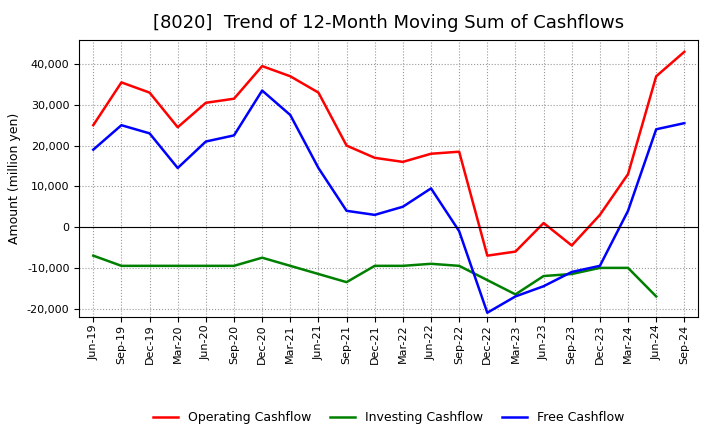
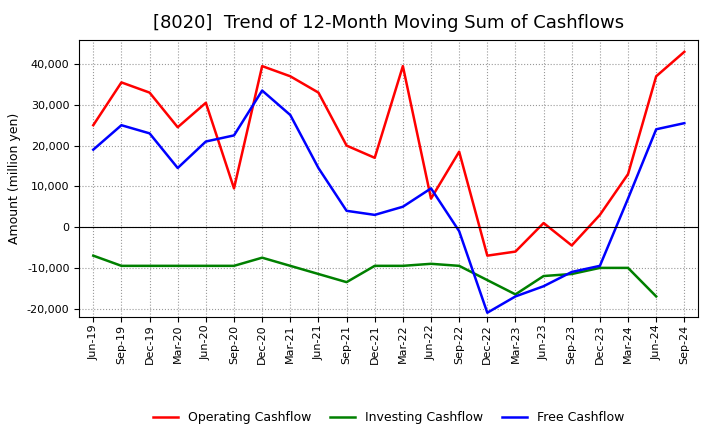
Operating Cashflow/Sep-20: 31,500 -> 9,500
Operating Cashflow/Mar-22: 16,000 -> 39,500
Operating Cashflow/Jun-22: 18,000 -> 7,000
Free Cashflow/Mar-24: 4,000 -> 7,000
